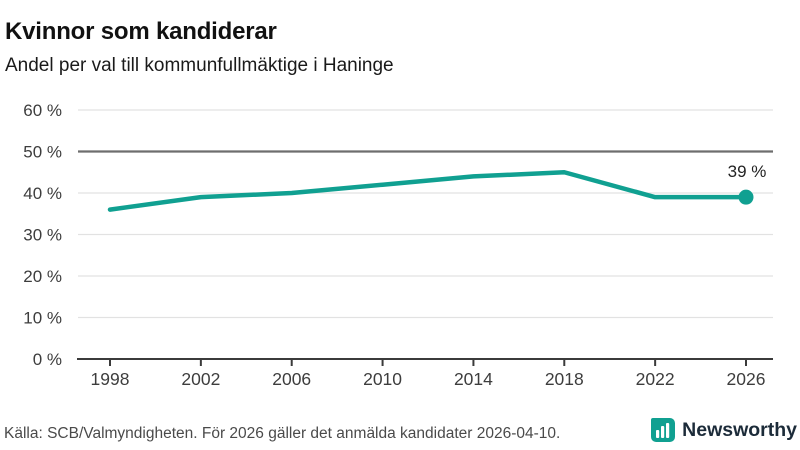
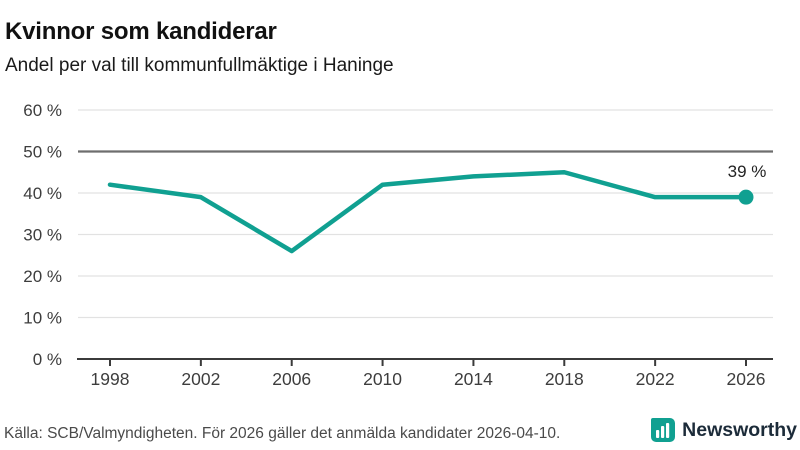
1998: 36% -> 42%
2006: 40% -> 26%
